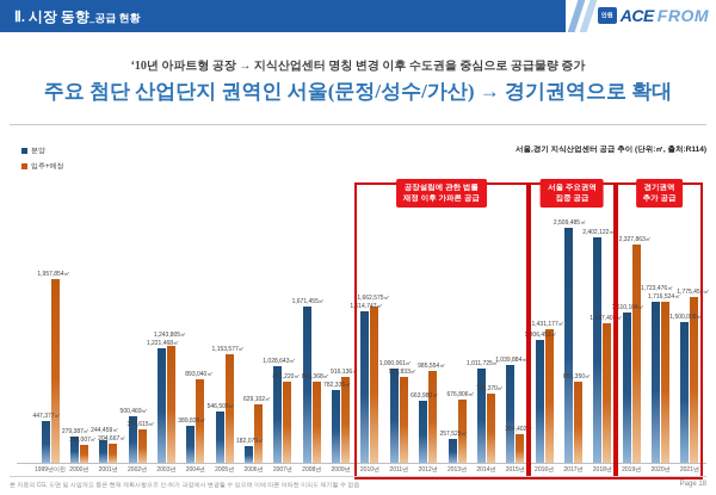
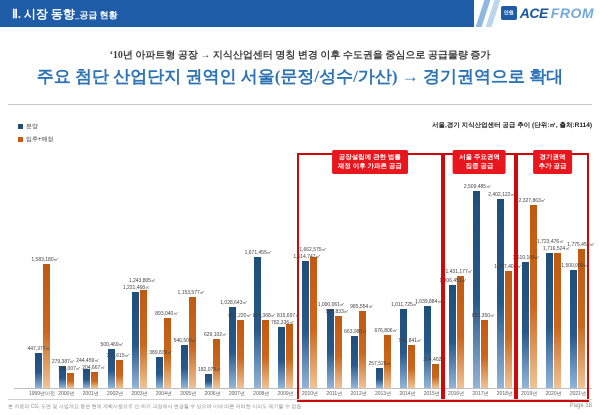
입주+예정/1999년이전: 1,957,854 -> 1,583,180
입주+예정/2009년: 916,136 -> 815,697
입주+예정/2014년: 738,370 -> 546,841
